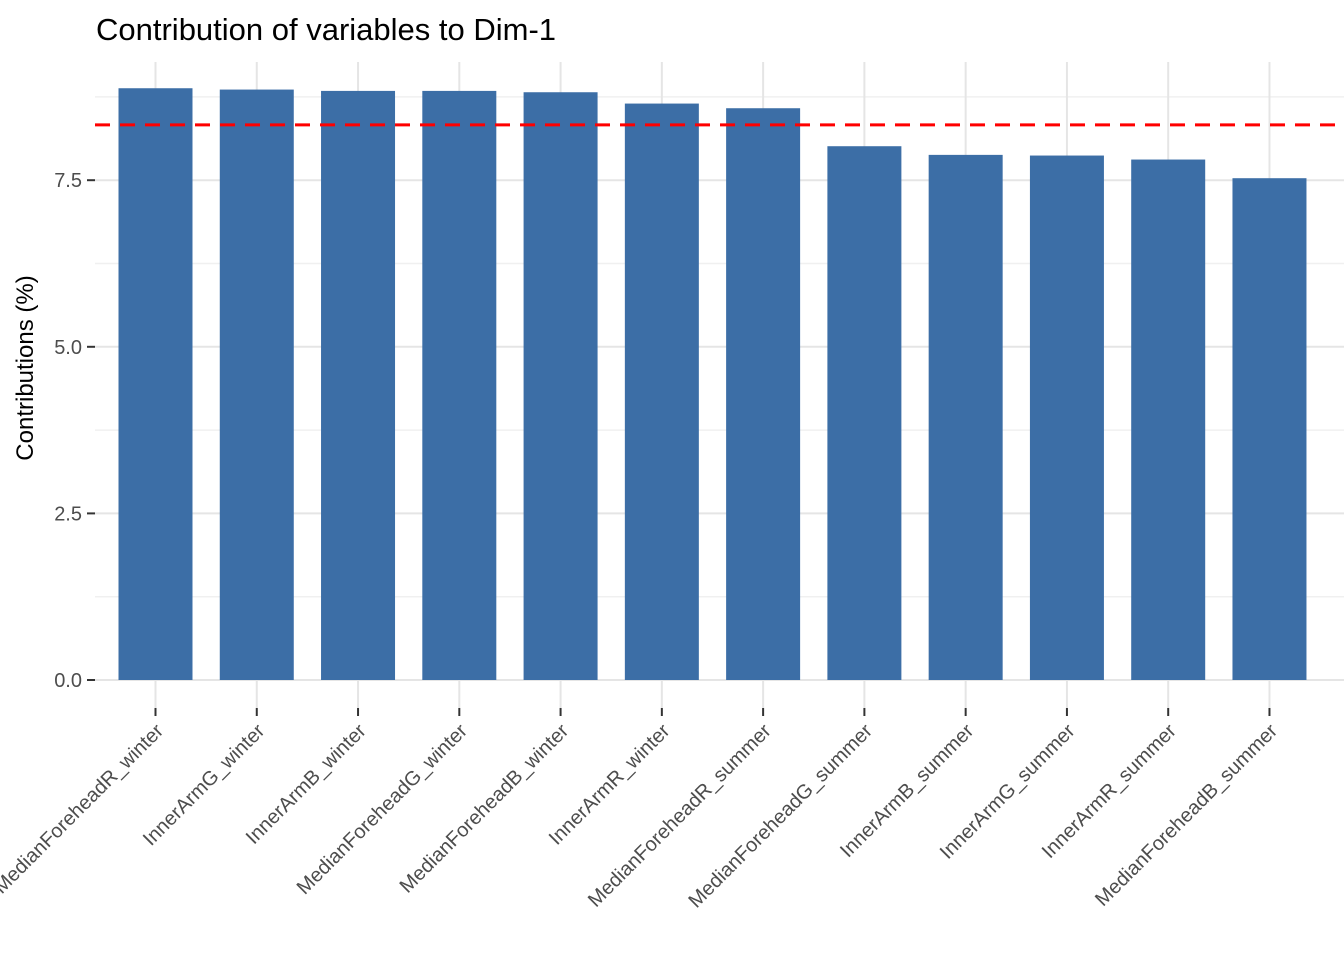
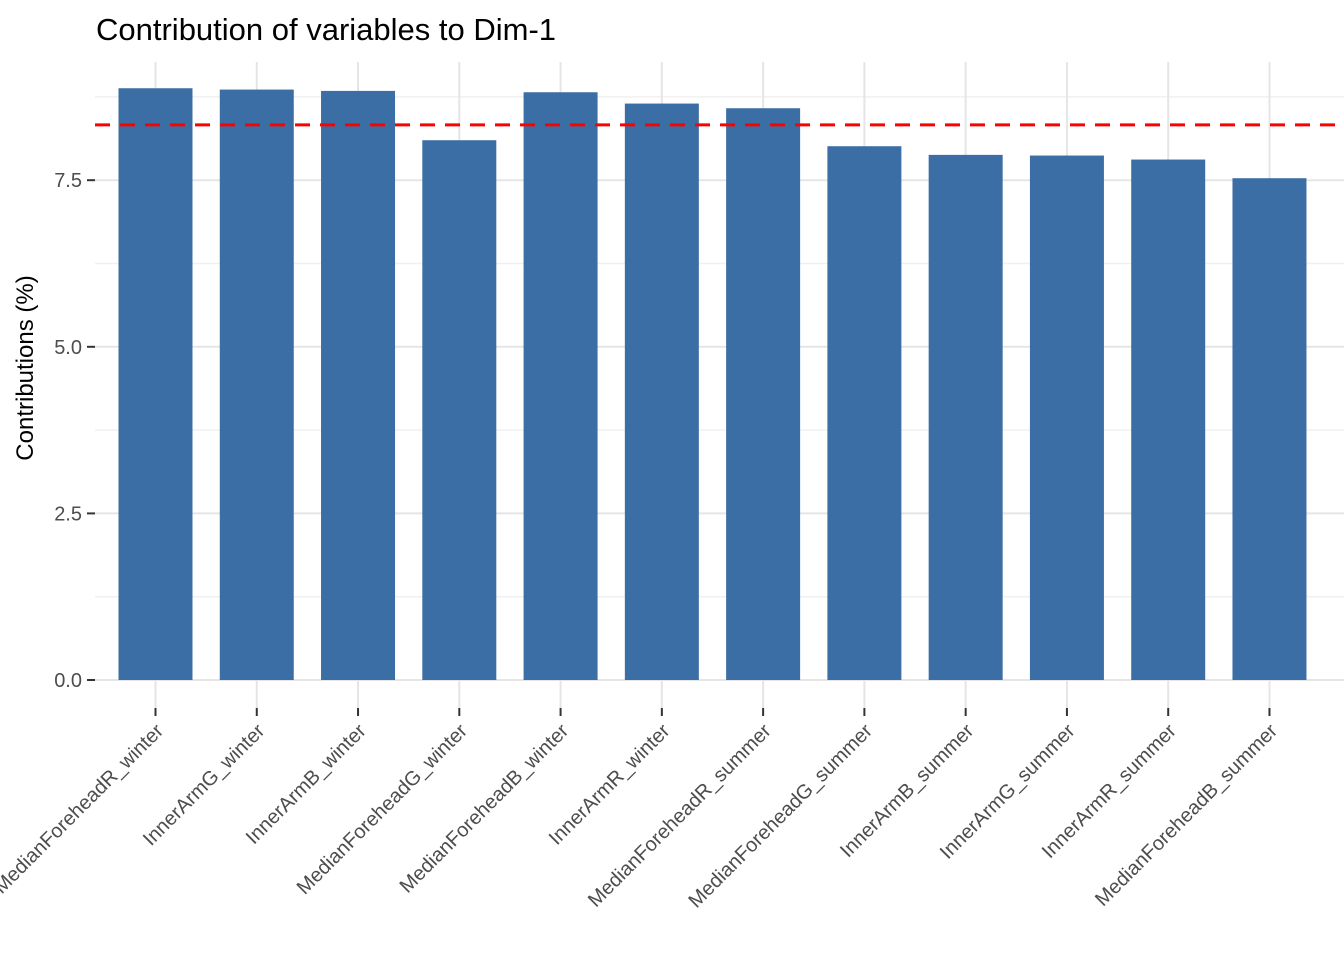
MedianForeheadG_winter: 8.8 -> 8.1
